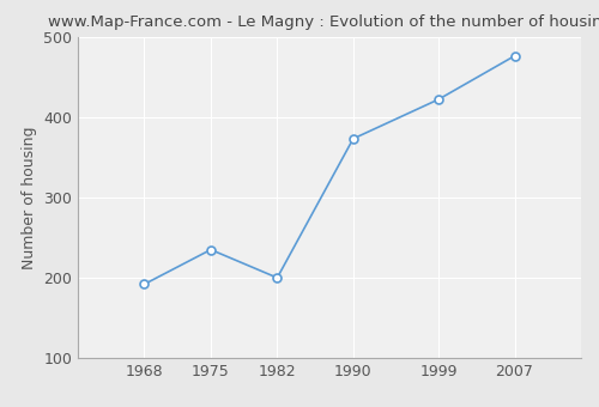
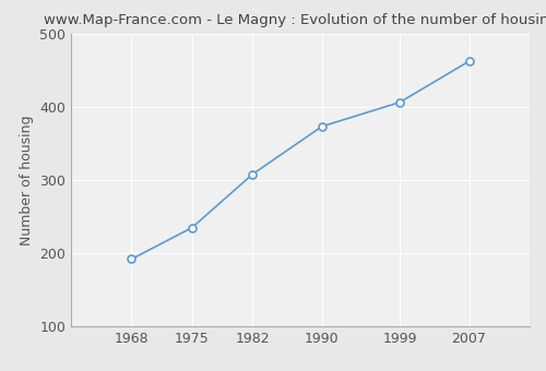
1982: 200 -> 308
1999: 422 -> 406
2007: 476 -> 462
